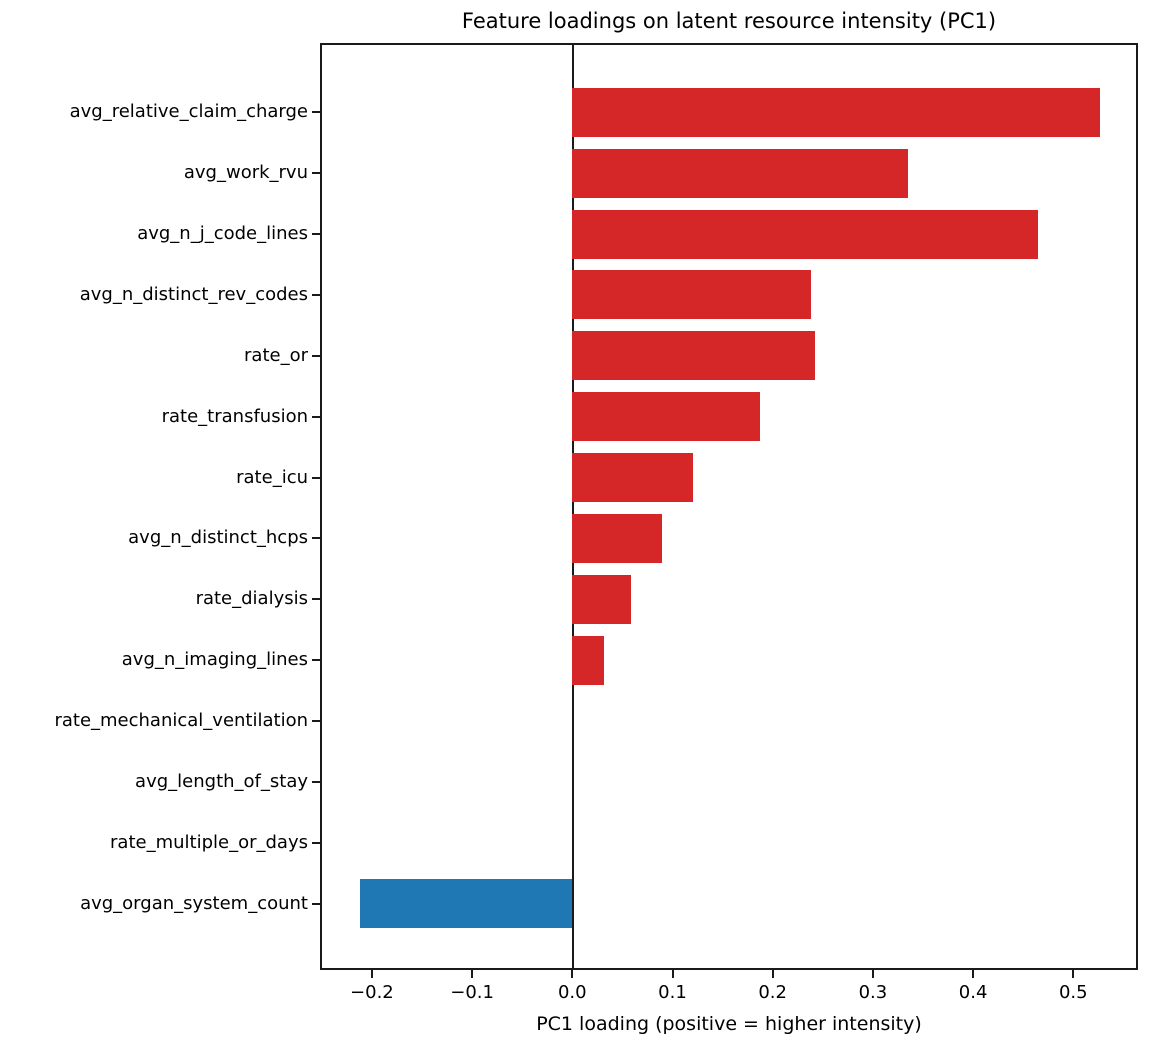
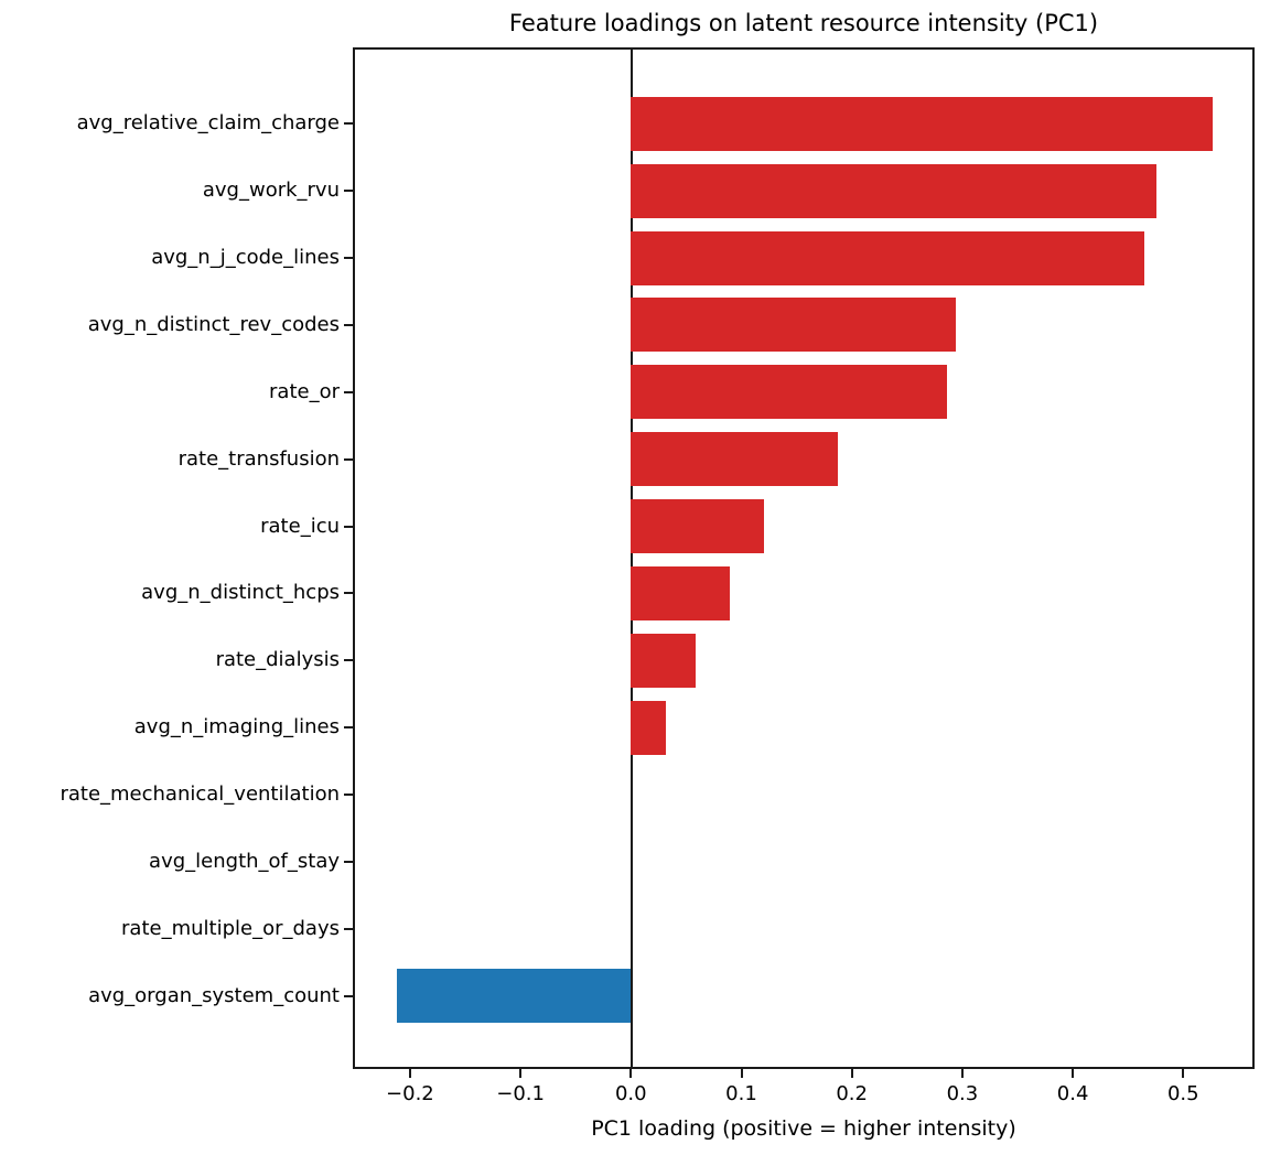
avg_work_rvu: 0.335 -> 0.476
avg_n_distinct_rev_codes: 0.238 -> 0.294
rate_or: 0.242 -> 0.286
